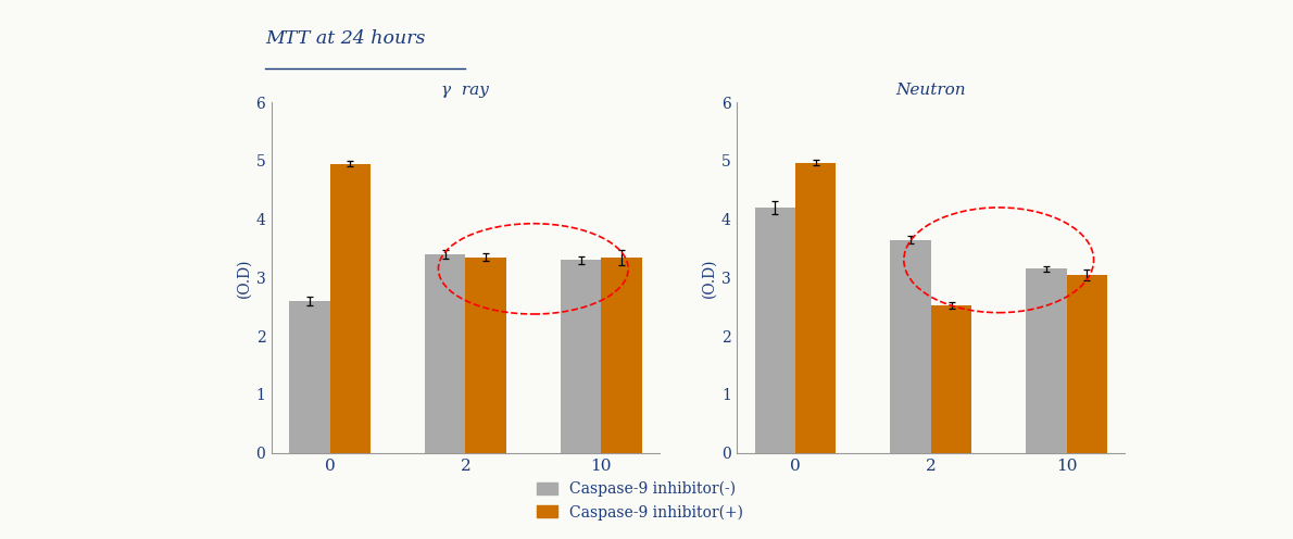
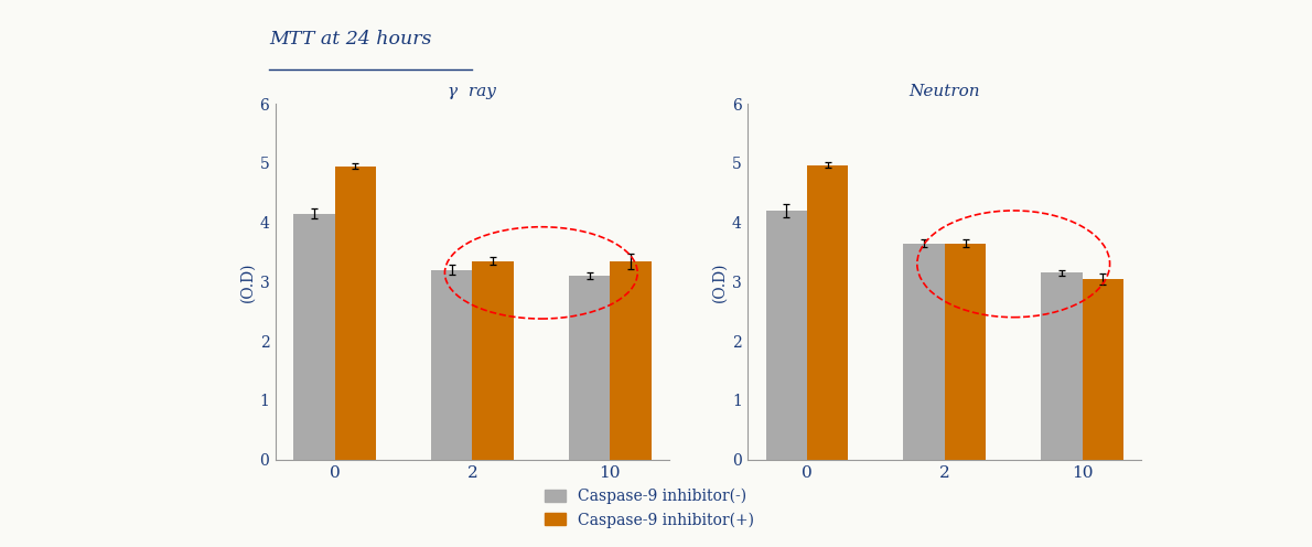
γ ray/Caspase-9 inhibitor(-)/0: 2.60 -> 4.15
γ ray/Caspase-9 inhibitor(-)/2: 3.40 -> 3.20
γ ray/Caspase-9 inhibitor(-)/10: 3.30 -> 3.10
Neutron/Caspase-9 inhibitor(+)/2: 2.52 -> 3.65
